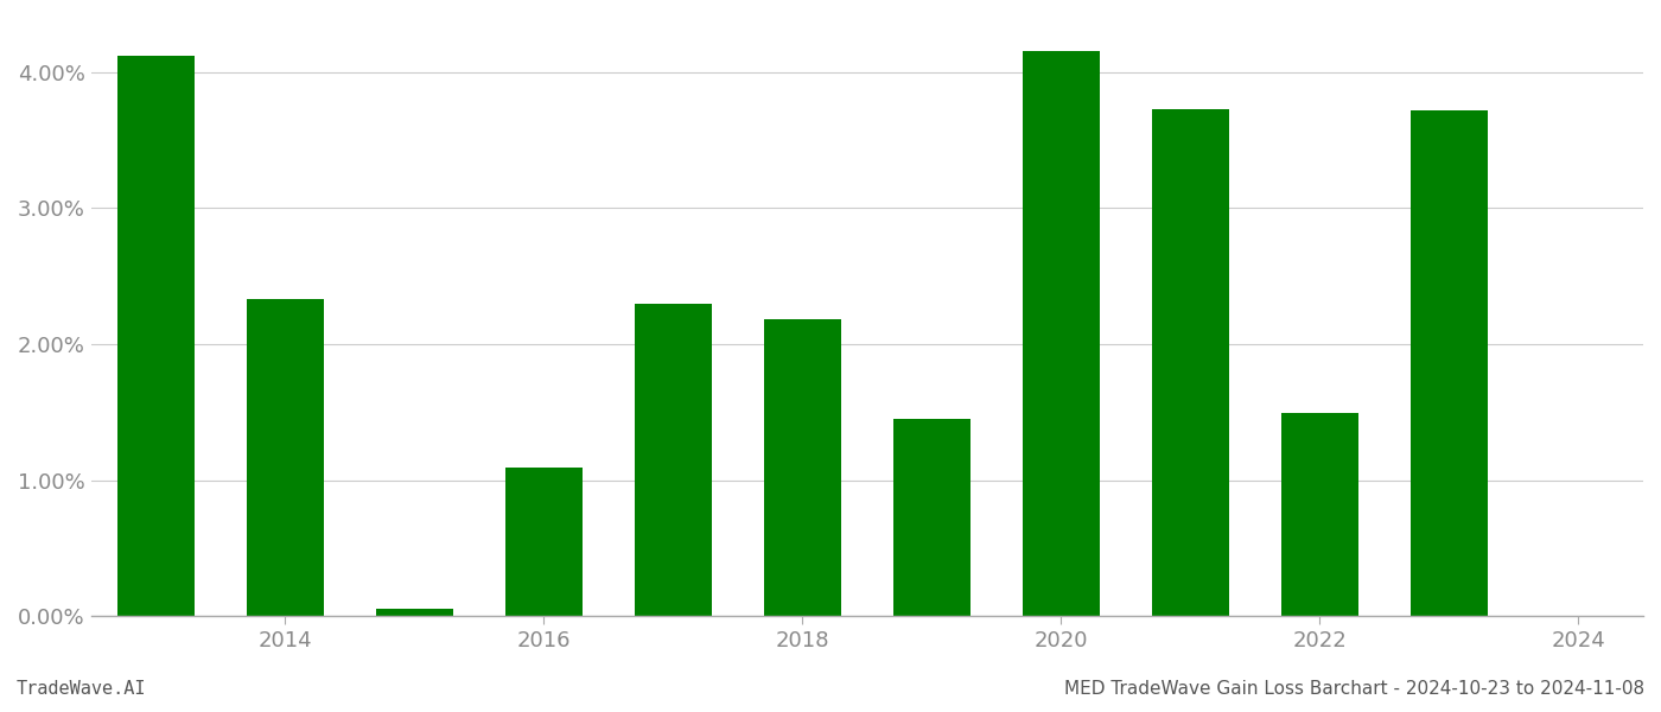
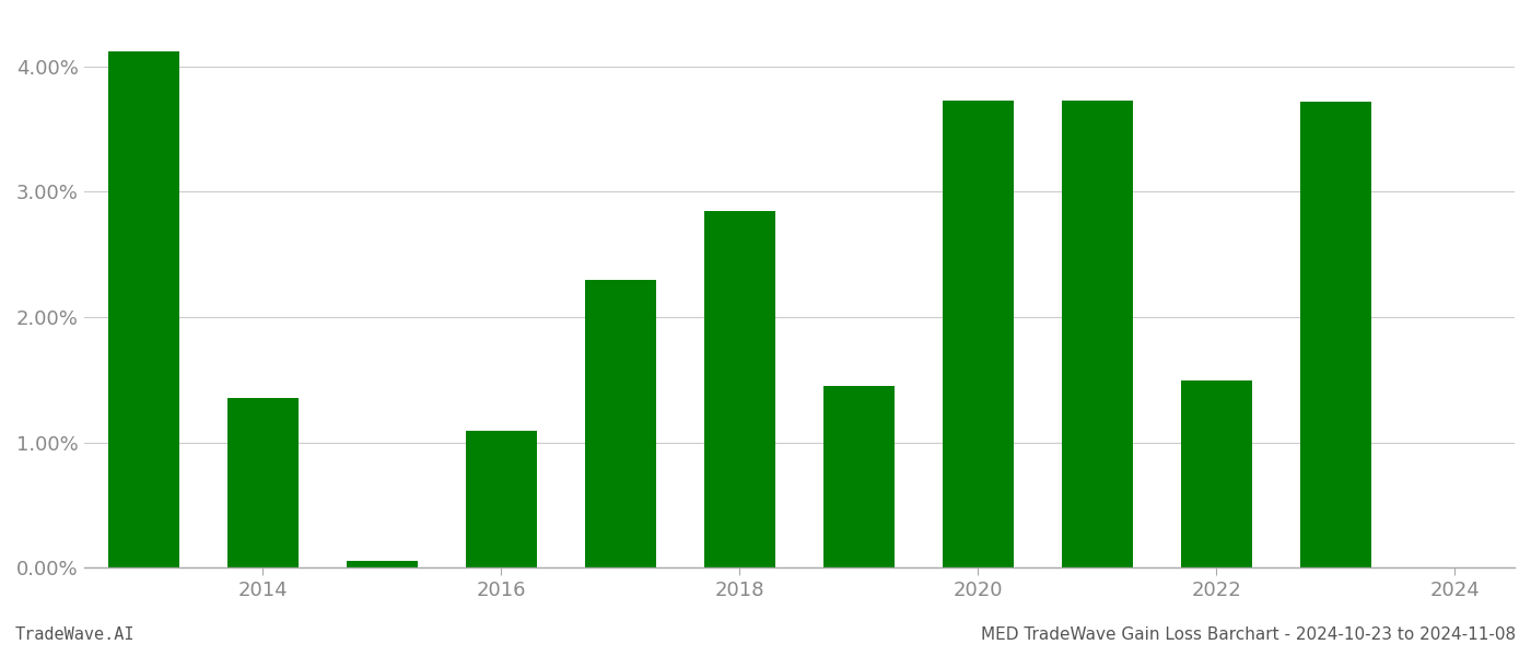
2014: 2.33% -> 1.35%
2018: 2.18% -> 2.85%
2020: 4.16% -> 3.73%
